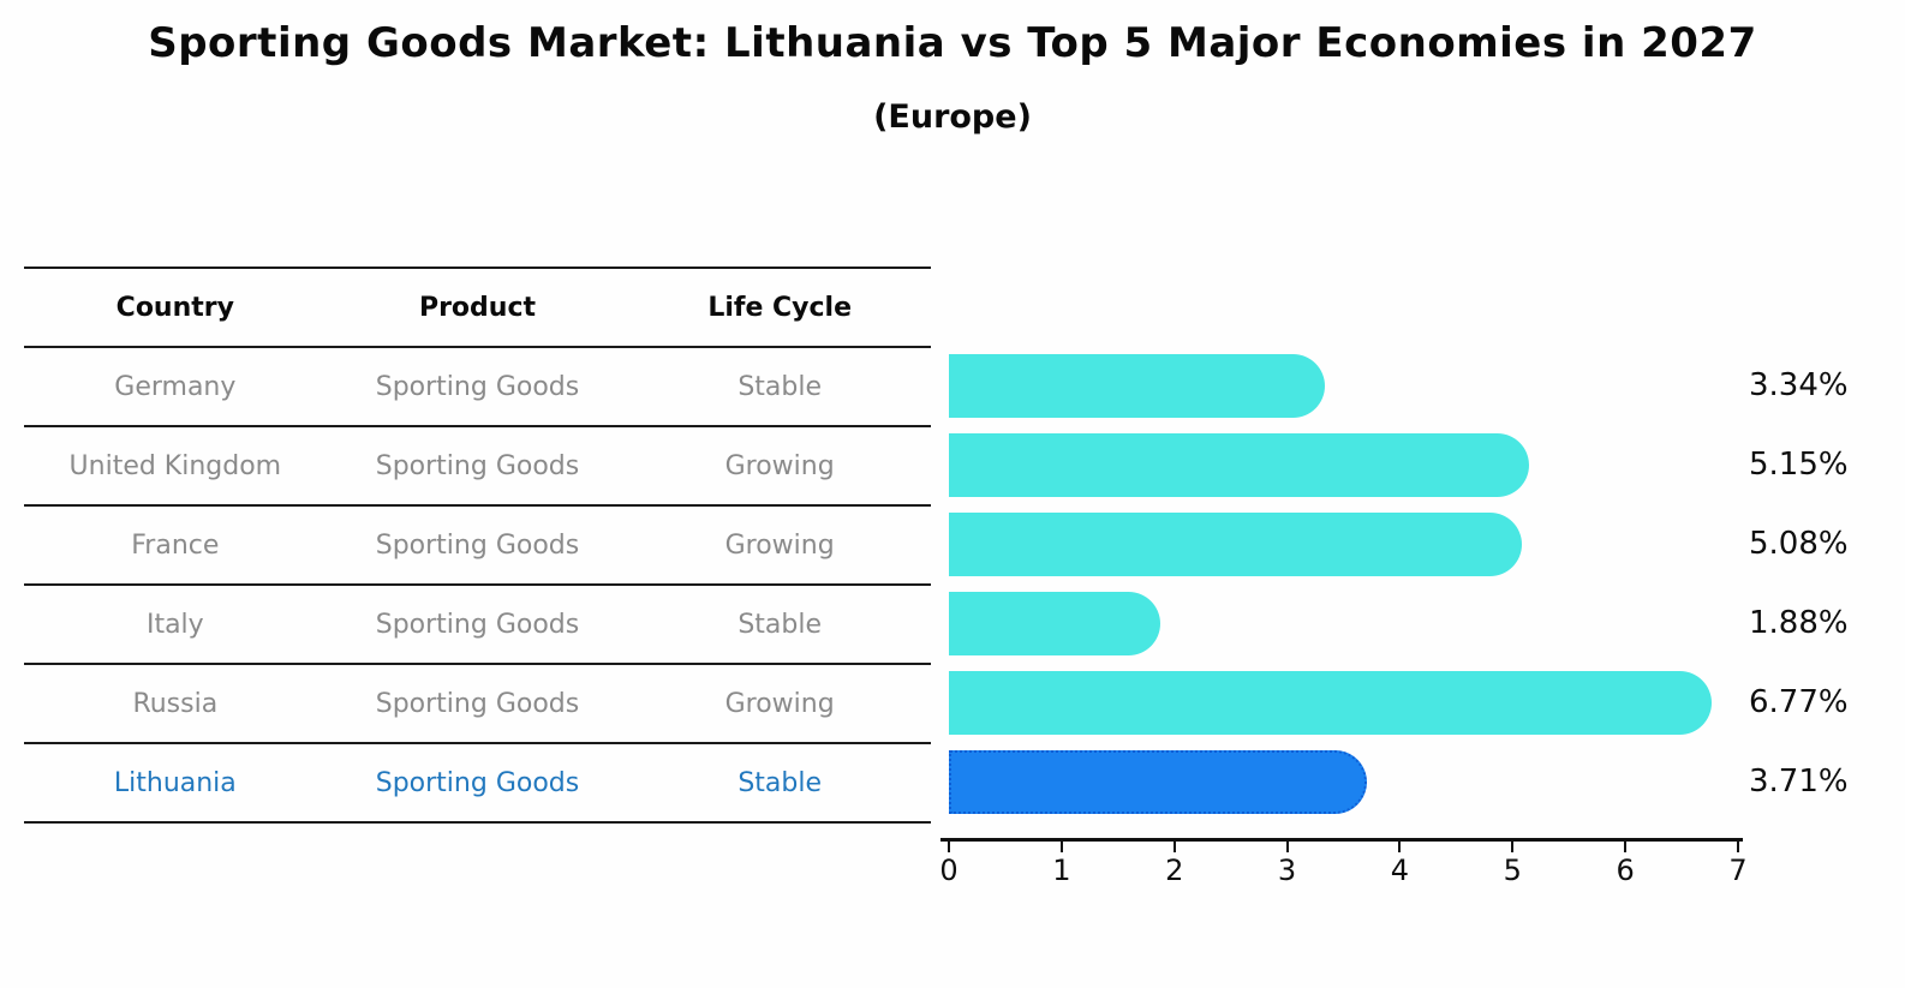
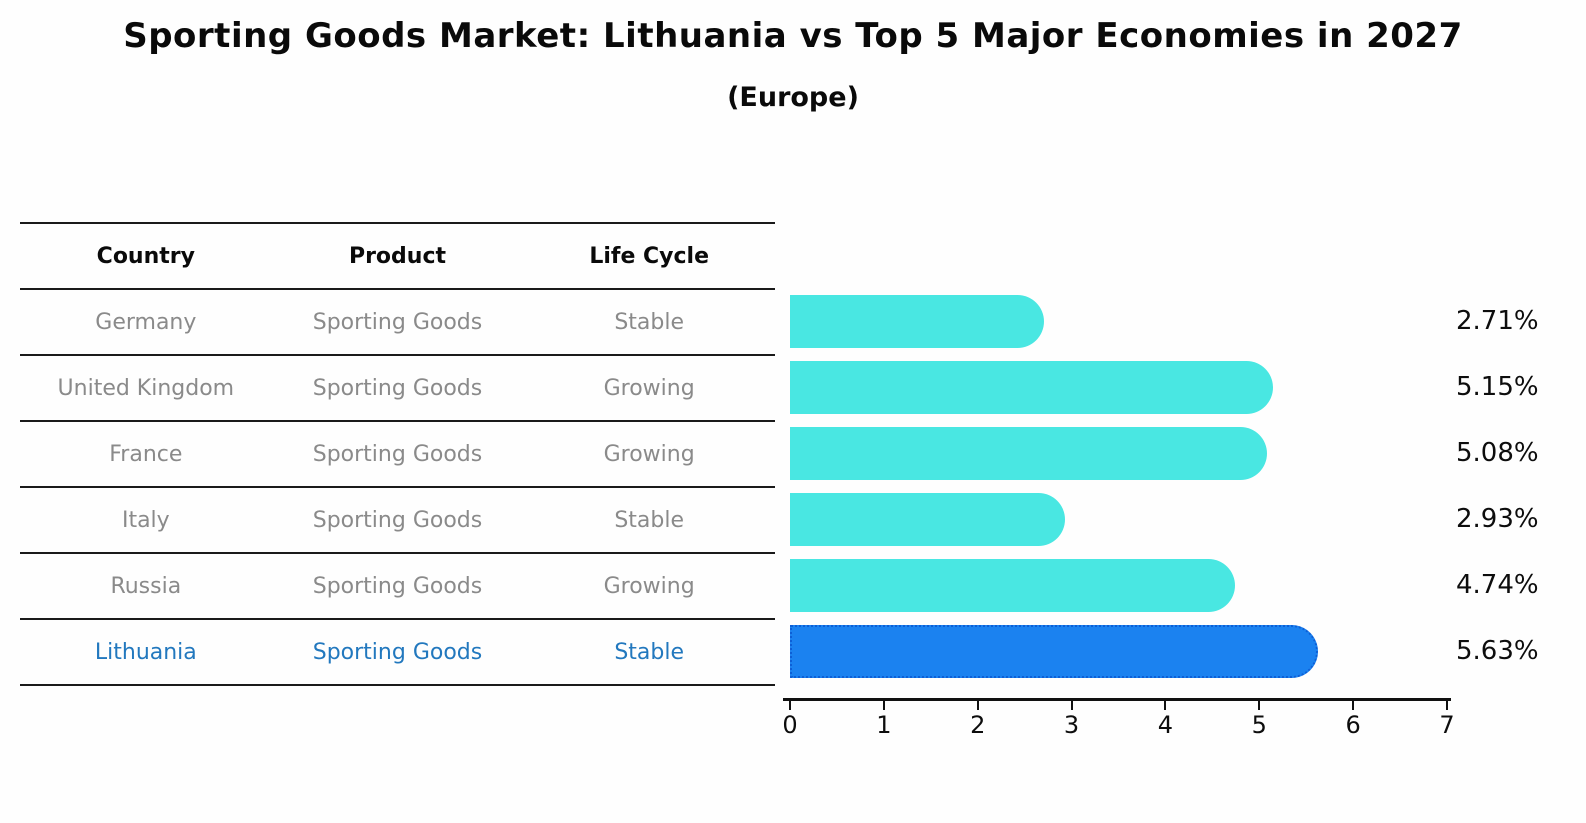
Germany: 3.34% -> 2.71%
Italy: 1.88% -> 2.93%
Russia: 6.77% -> 4.74%
Lithuania: 3.71% -> 5.63%
